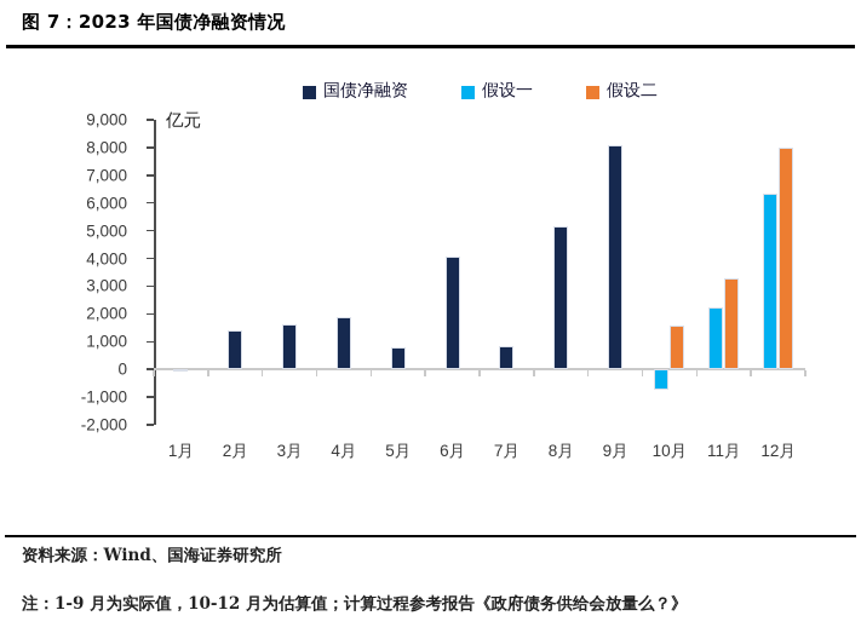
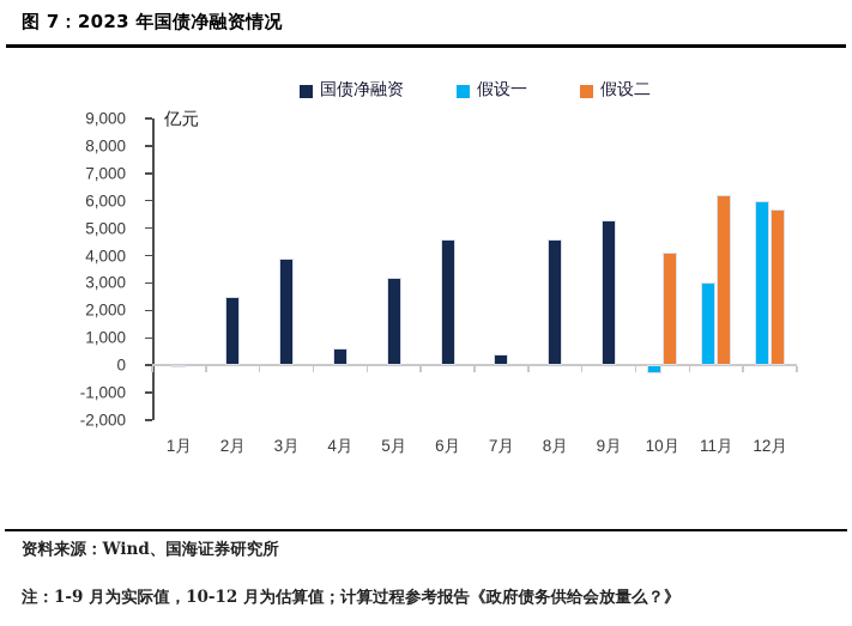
国债净融资/2月: 1400 -> 2500
国债净融资/3月: 1600 -> 3900
国债净融资/4月: 1900 -> 600
国债净融资/5月: 800 -> 3200
国债净融资/6月: 4100 -> 4600
国债净融资/7月: 800 -> 400
国债净融资/8月: 5200 -> 4600
国债净融资/9月: 8100 -> 5300
假设一/10月: -800 -> -300
假设二/10月: 1600 -> 4100
假设一/11月: 2200 -> 3000
假设二/11月: 3300 -> 6200
假设一/12月: 6300 -> 6000
假设二/12月: 8000 -> 5700
